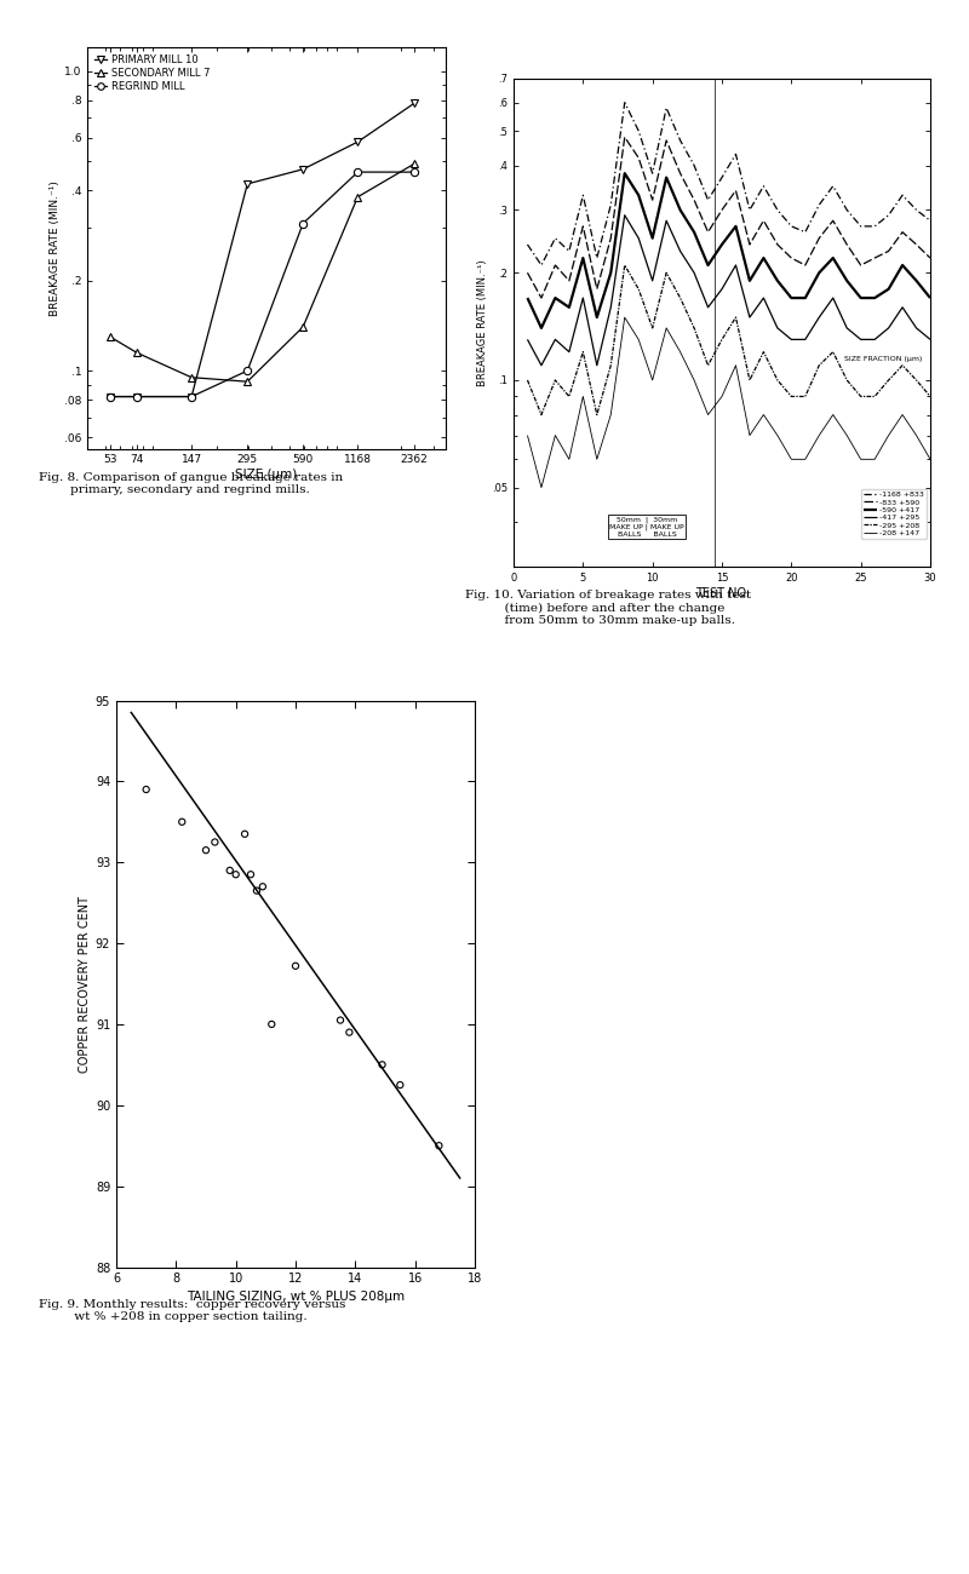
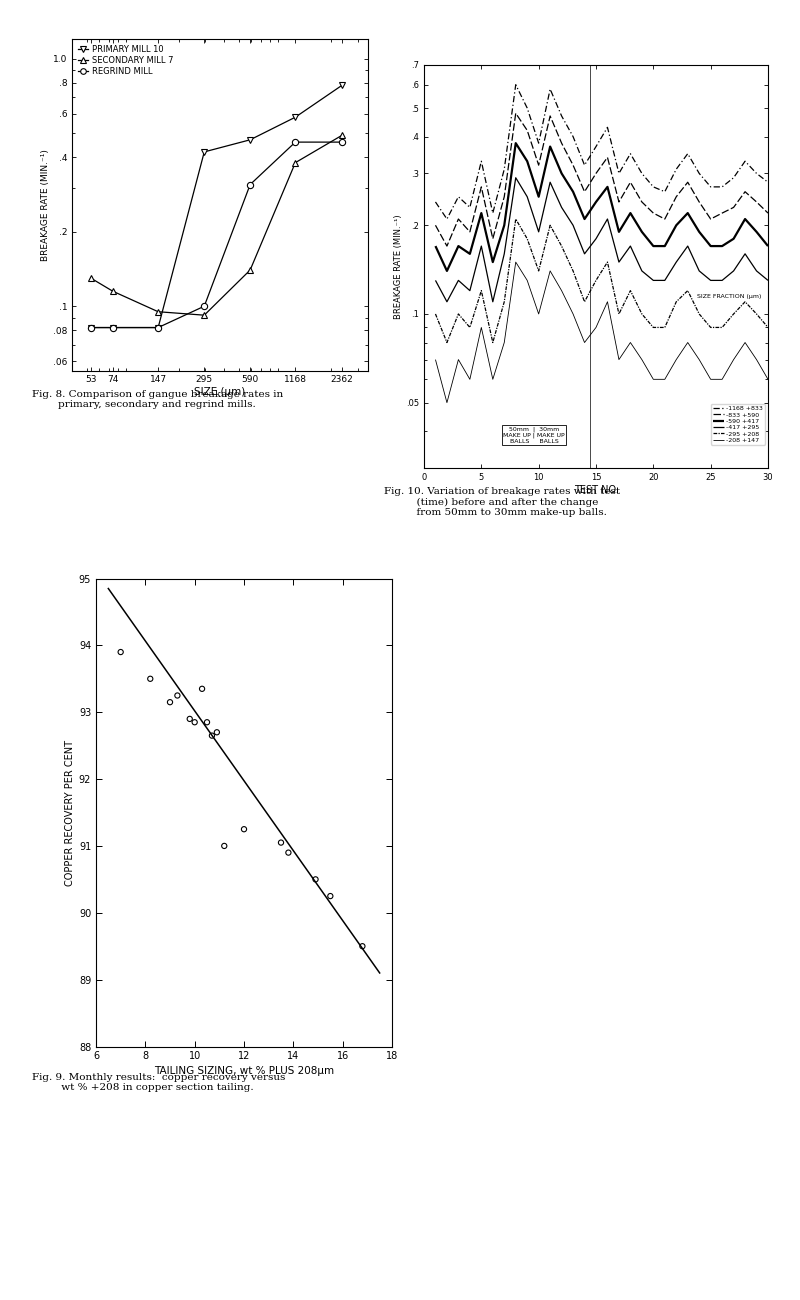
12: 91.72 -> 91.25
